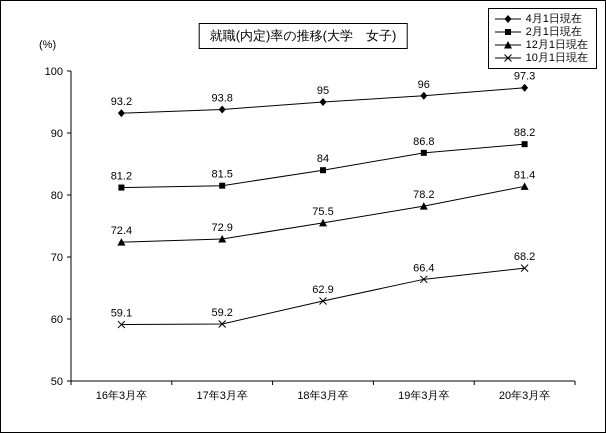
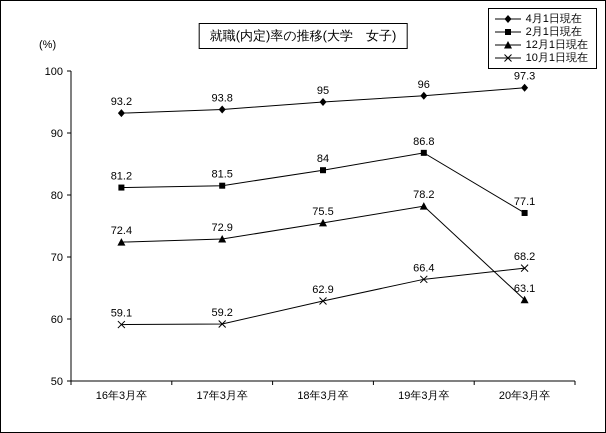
2月1日現在/20年3月卒: 88.2 -> 77.1
12月1日現在/20年3月卒: 81.4 -> 63.1
